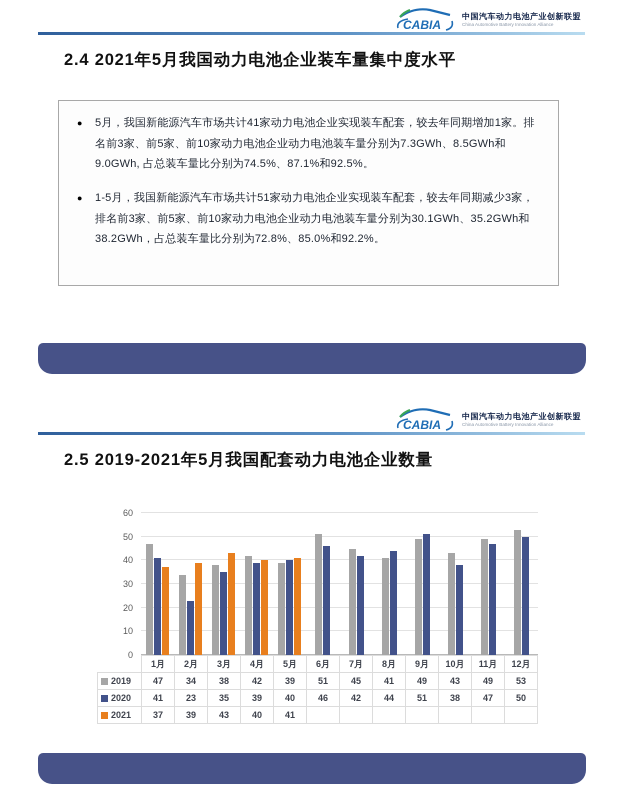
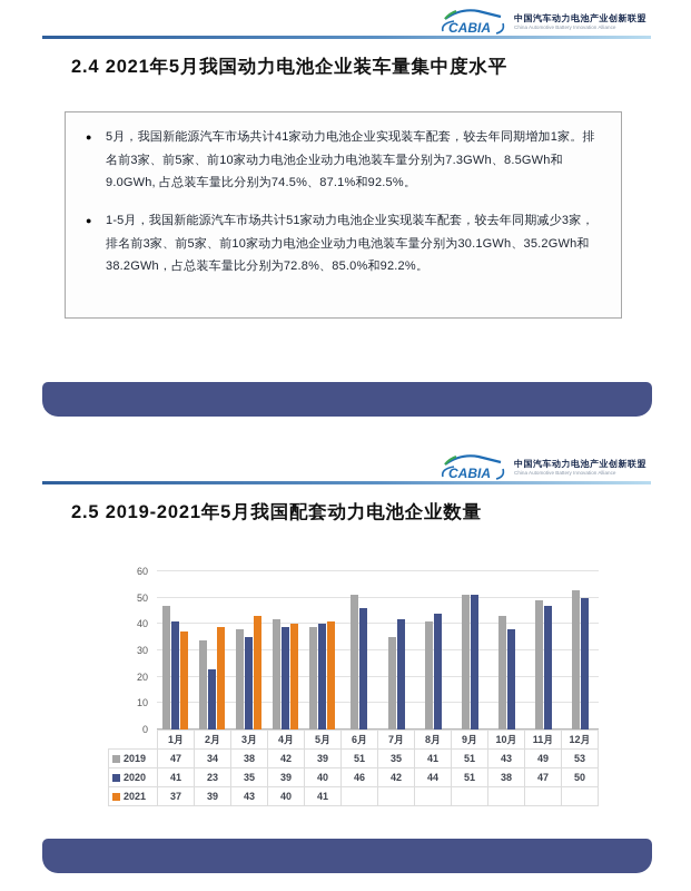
2019/7月: 45 -> 35
2019/9月: 49 -> 51
